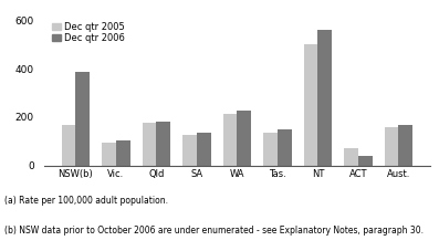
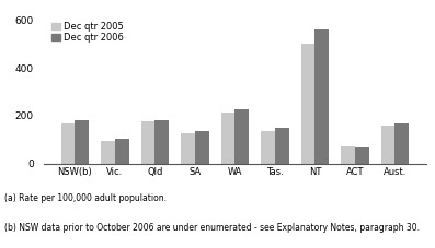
Dec qtr 2006/NSW(b): 385 -> 180
Dec qtr 2006/ACT: 40 -> 68
